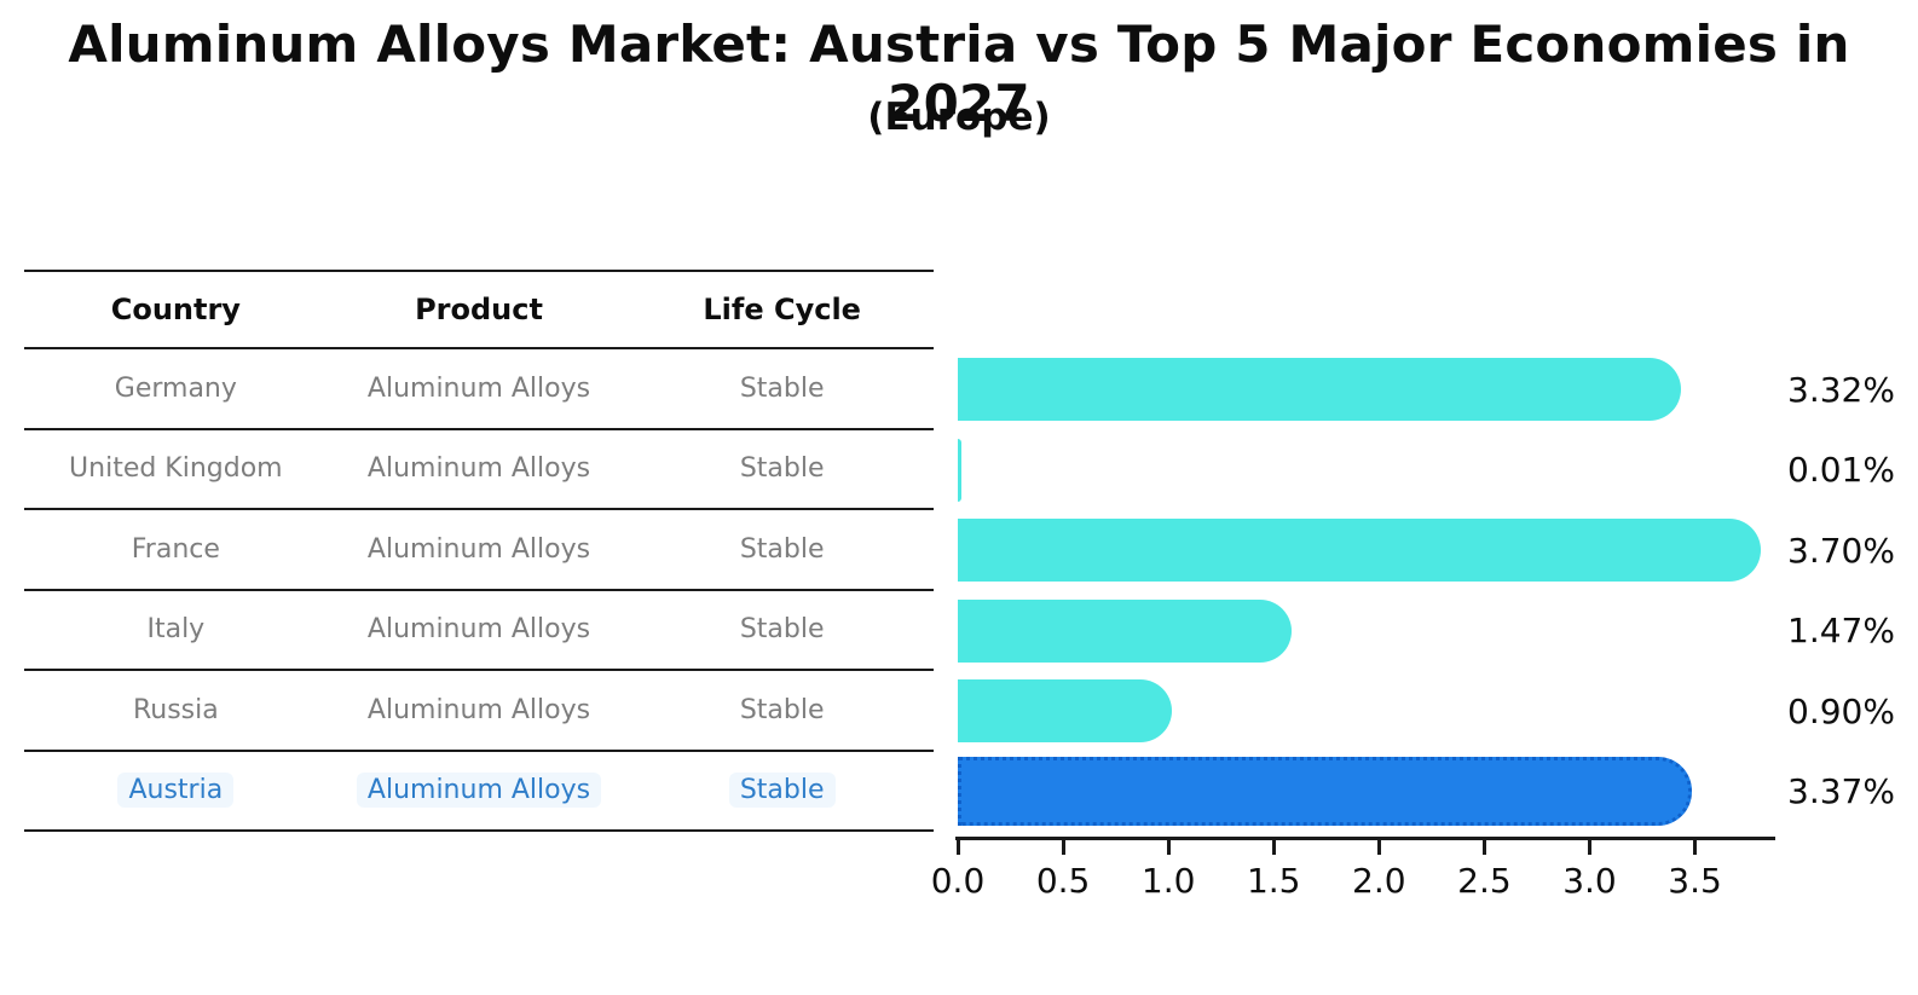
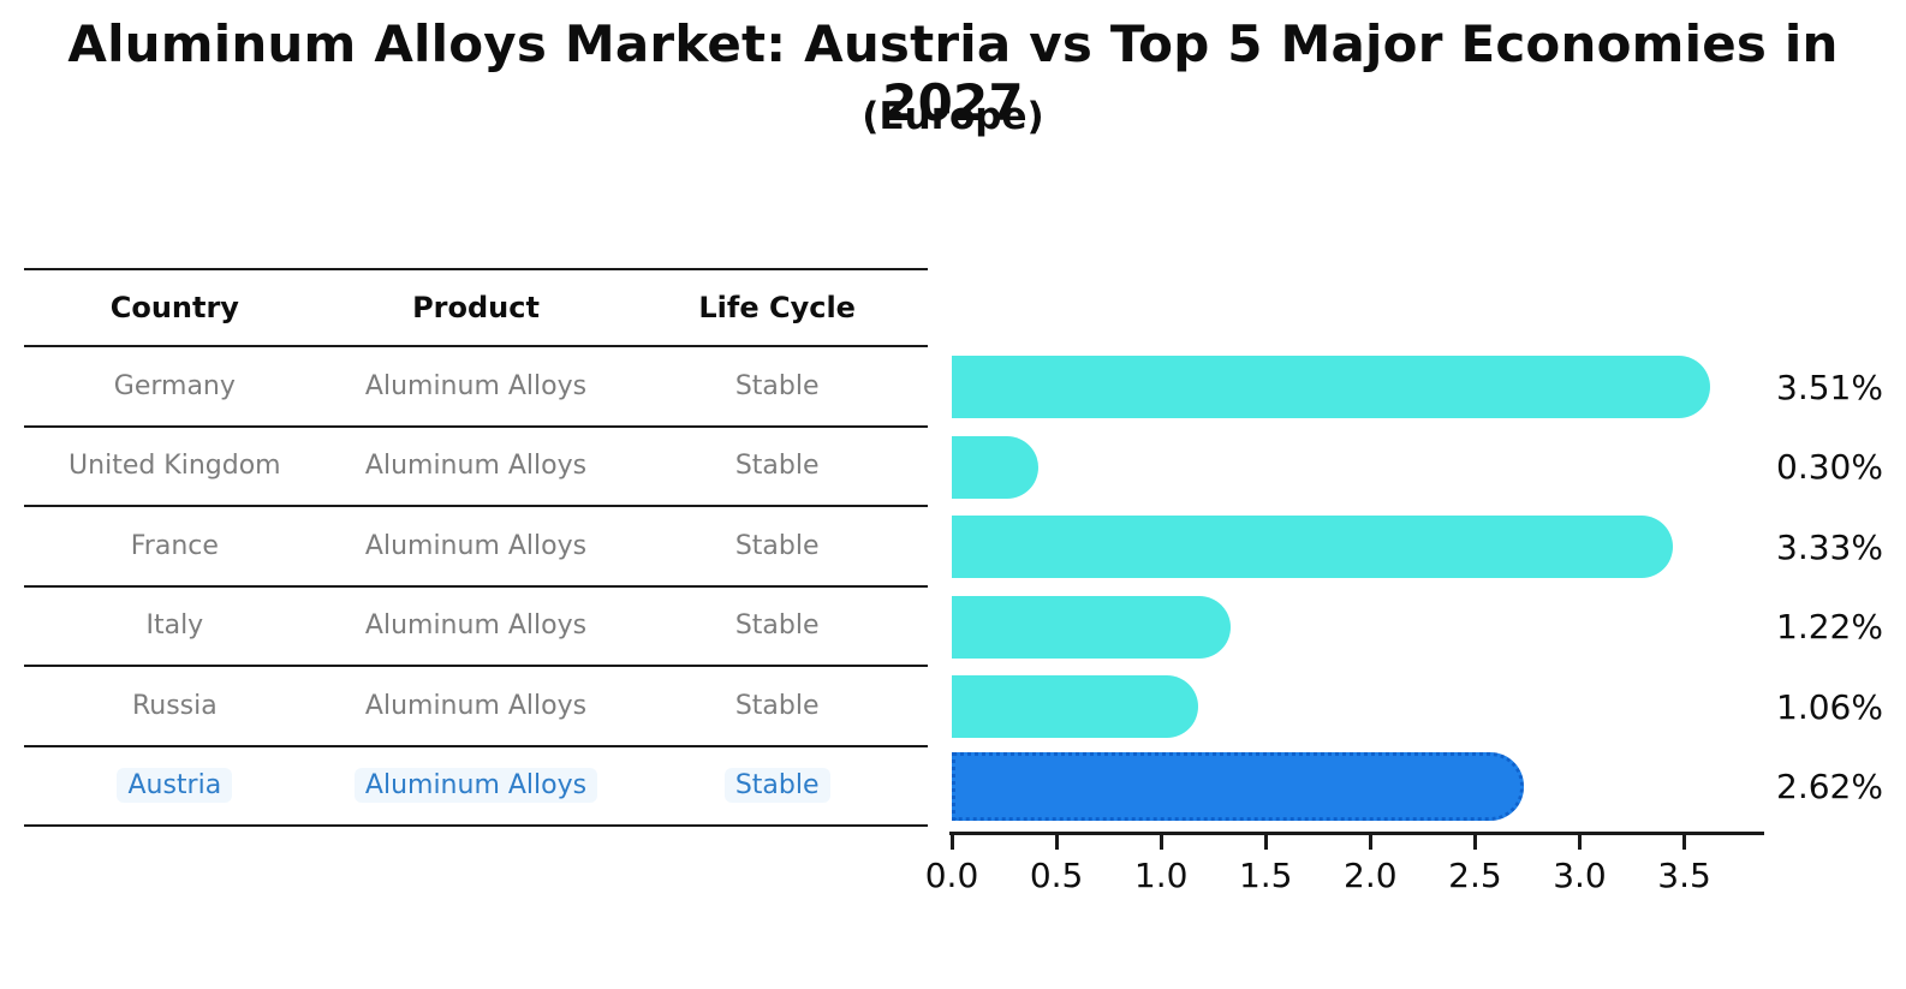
Germany: 3.32% -> 3.51%
United Kingdom: 0.01% -> 0.30%
France: 3.70% -> 3.33%
Italy: 1.47% -> 1.22%
Russia: 0.90% -> 1.06%
Austria: 3.37% -> 2.62%
